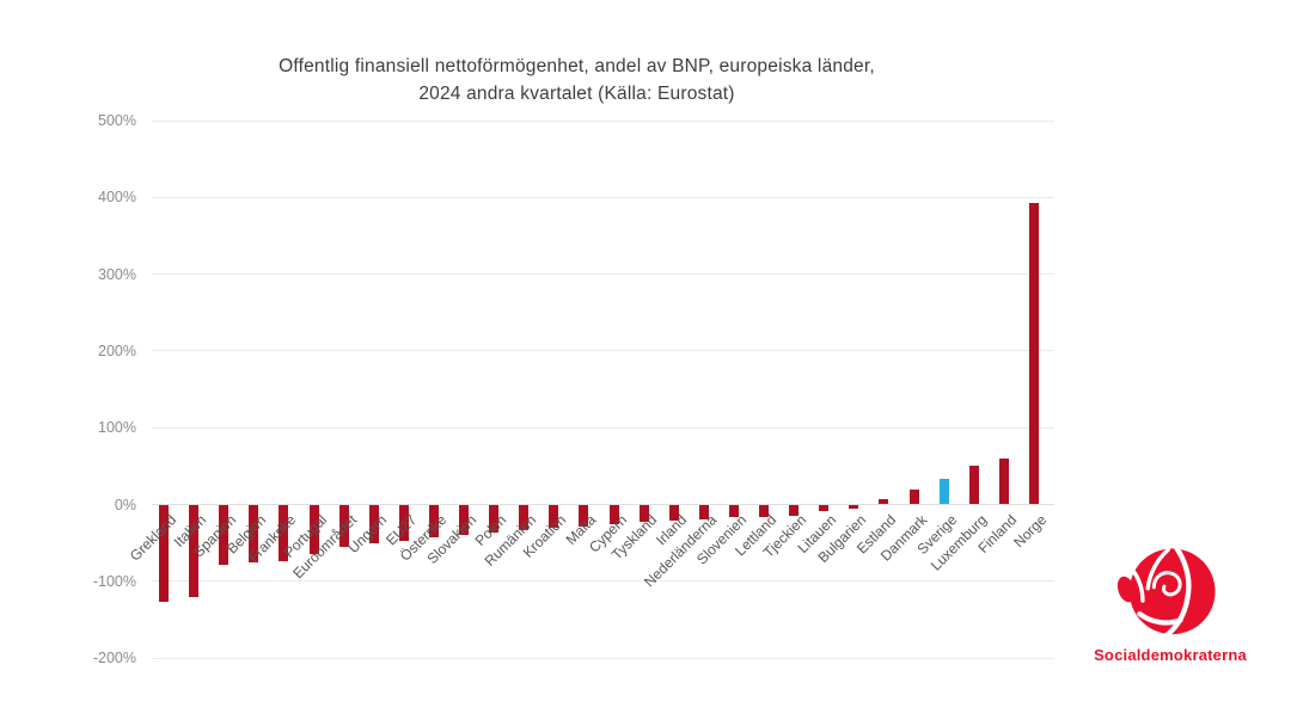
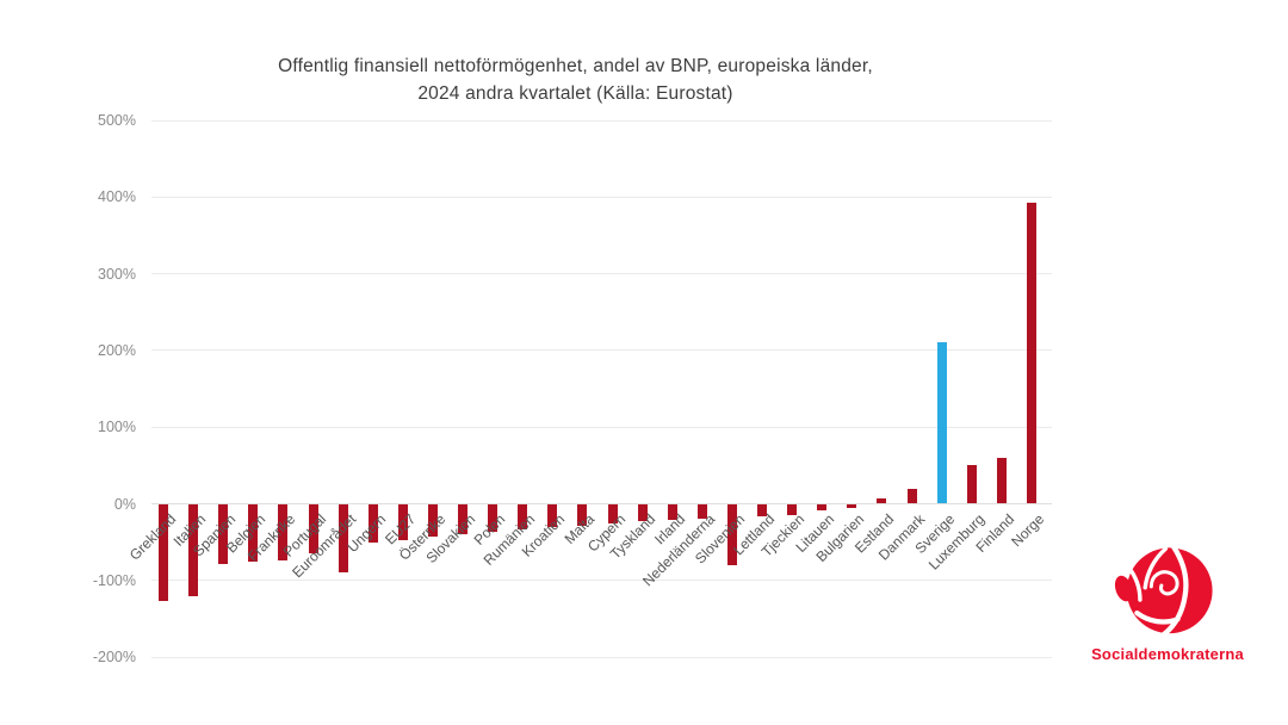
Euroområdet: -60% -> -90%
Slovenien: -20% -> -80%
Sverige: 30% -> 210%
